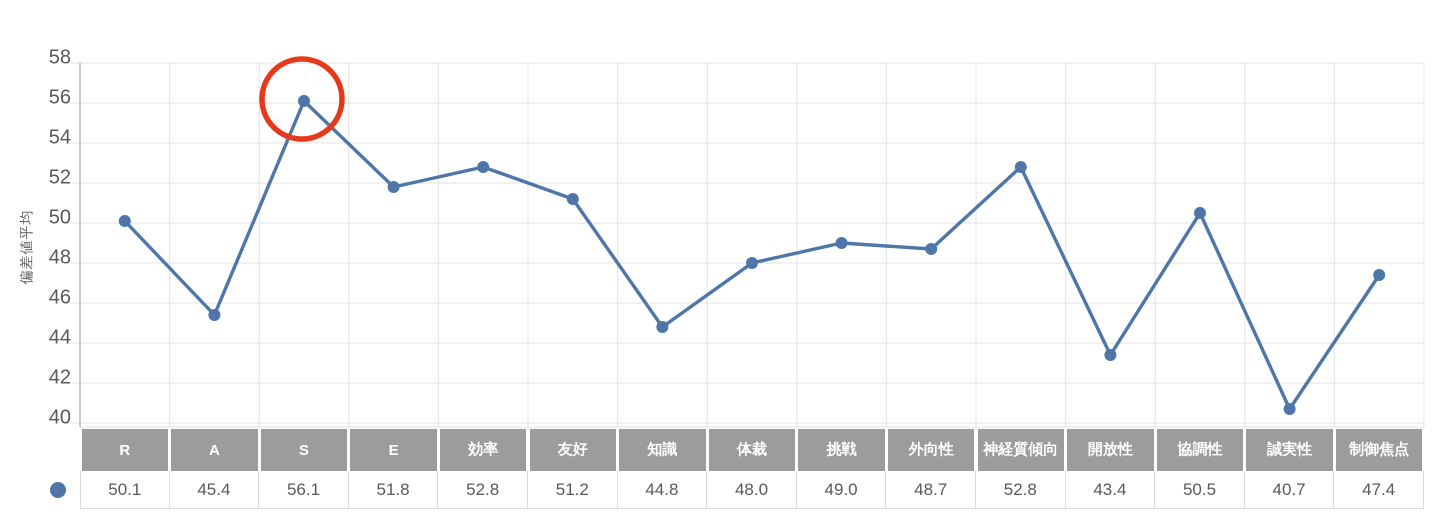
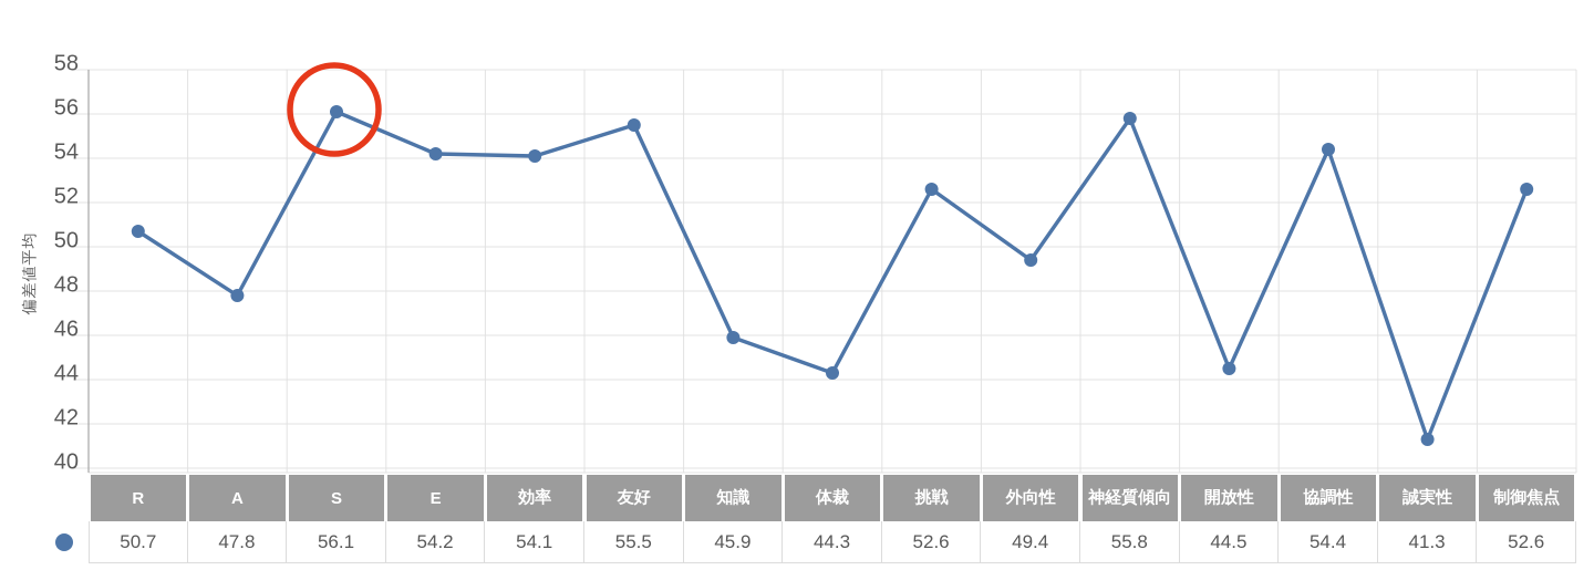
R: 50.1 -> 50.7
A: 45.4 -> 47.8
E: 51.8 -> 54.2
効率: 52.8 -> 54.1
友好: 51.2 -> 55.5
知識: 44.8 -> 45.9
体裁: 48.0 -> 44.3
挑戦: 49.0 -> 52.6
外向性: 48.7 -> 49.4
神経質傾向: 52.8 -> 55.8
開放性: 43.4 -> 44.5
協調性: 50.5 -> 54.4
誠実性: 40.7 -> 41.3
制御焦点: 47.4 -> 52.6
